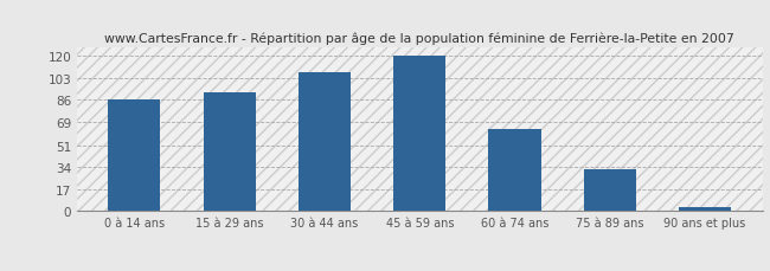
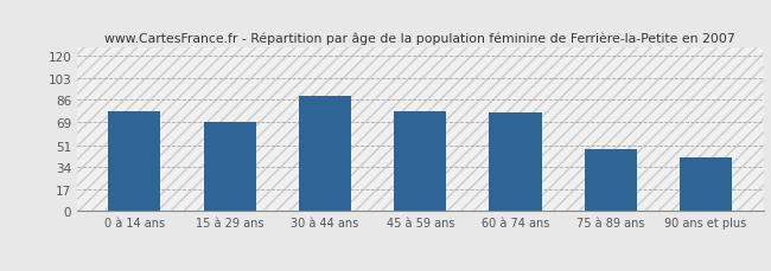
0 à 14 ans: 86 -> 77
15 à 29 ans: 92 -> 69
30 à 44 ans: 107 -> 89
45 à 59 ans: 120 -> 77
60 à 74 ans: 63 -> 76
75 à 89 ans: 32 -> 48
90 ans et plus: 3 -> 41
